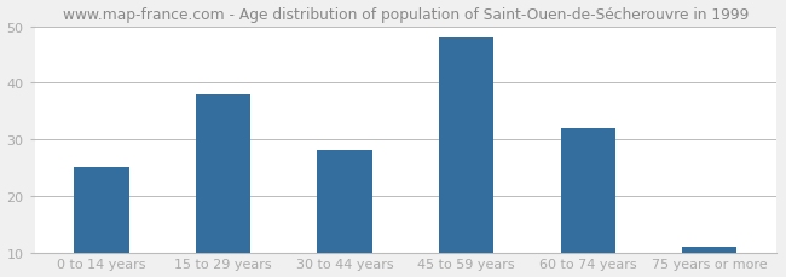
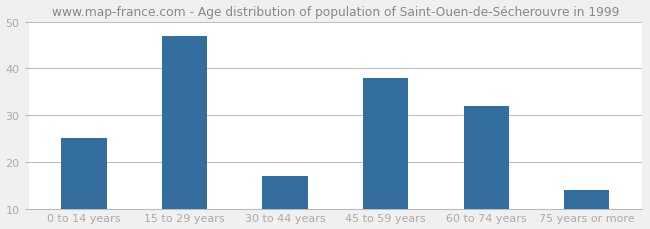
15 to 29 years: 38 -> 47
30 to 44 years: 28 -> 17
45 to 59 years: 48 -> 38
75 years or more: 11 -> 14
